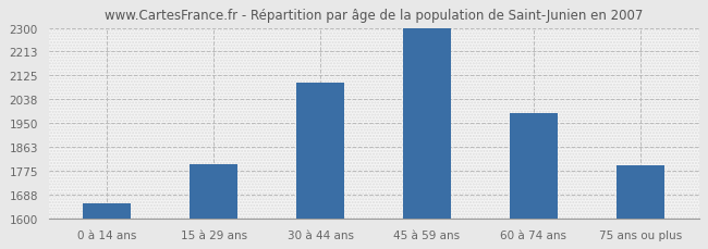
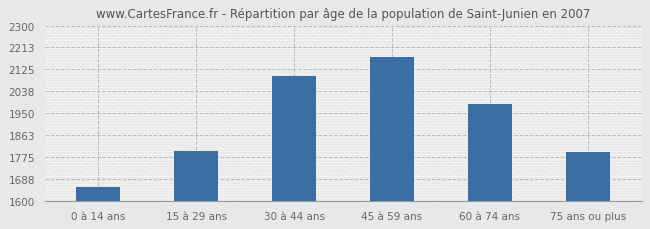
45 à 59 ans: 2300 -> 2175
